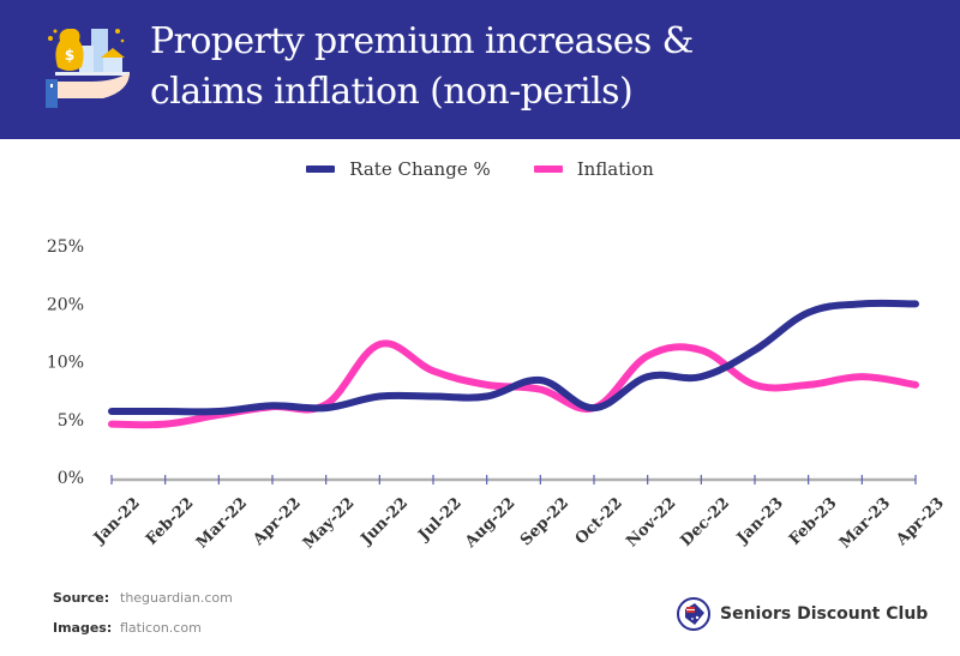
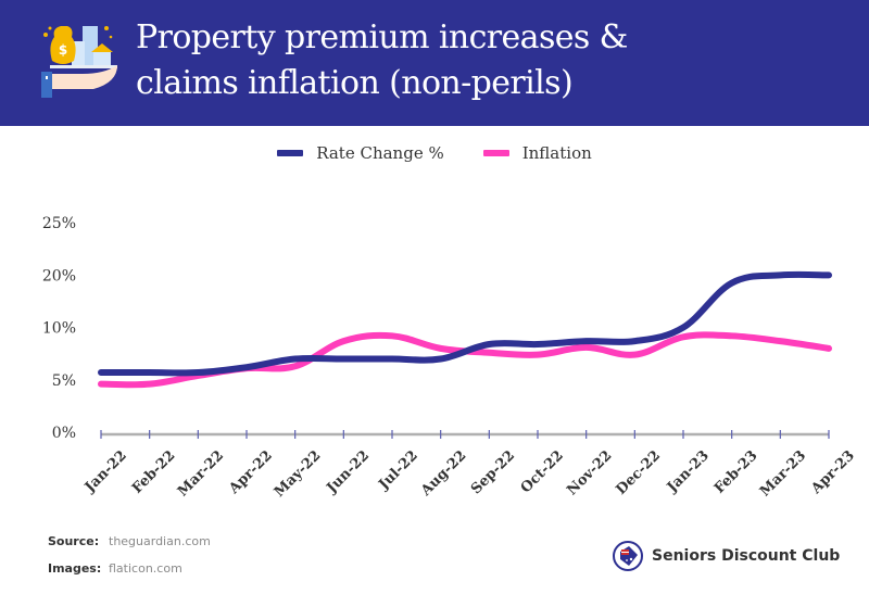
Rate Change %/May-22: 6% -> 7%
Inflation/Jun-22: 13% -> 9%
Rate Change %/Oct-22: 6% -> 8%
Inflation/Oct-22: 6% -> 7%
Inflation/Nov-22: 11% -> 8%
Inflation/Dec-22: 12% -> 7%
Rate Change %/Jan-23: 12% -> 10%
Inflation/Jan-23: 8% -> 9%
Inflation/Feb-23: 8% -> 9%
